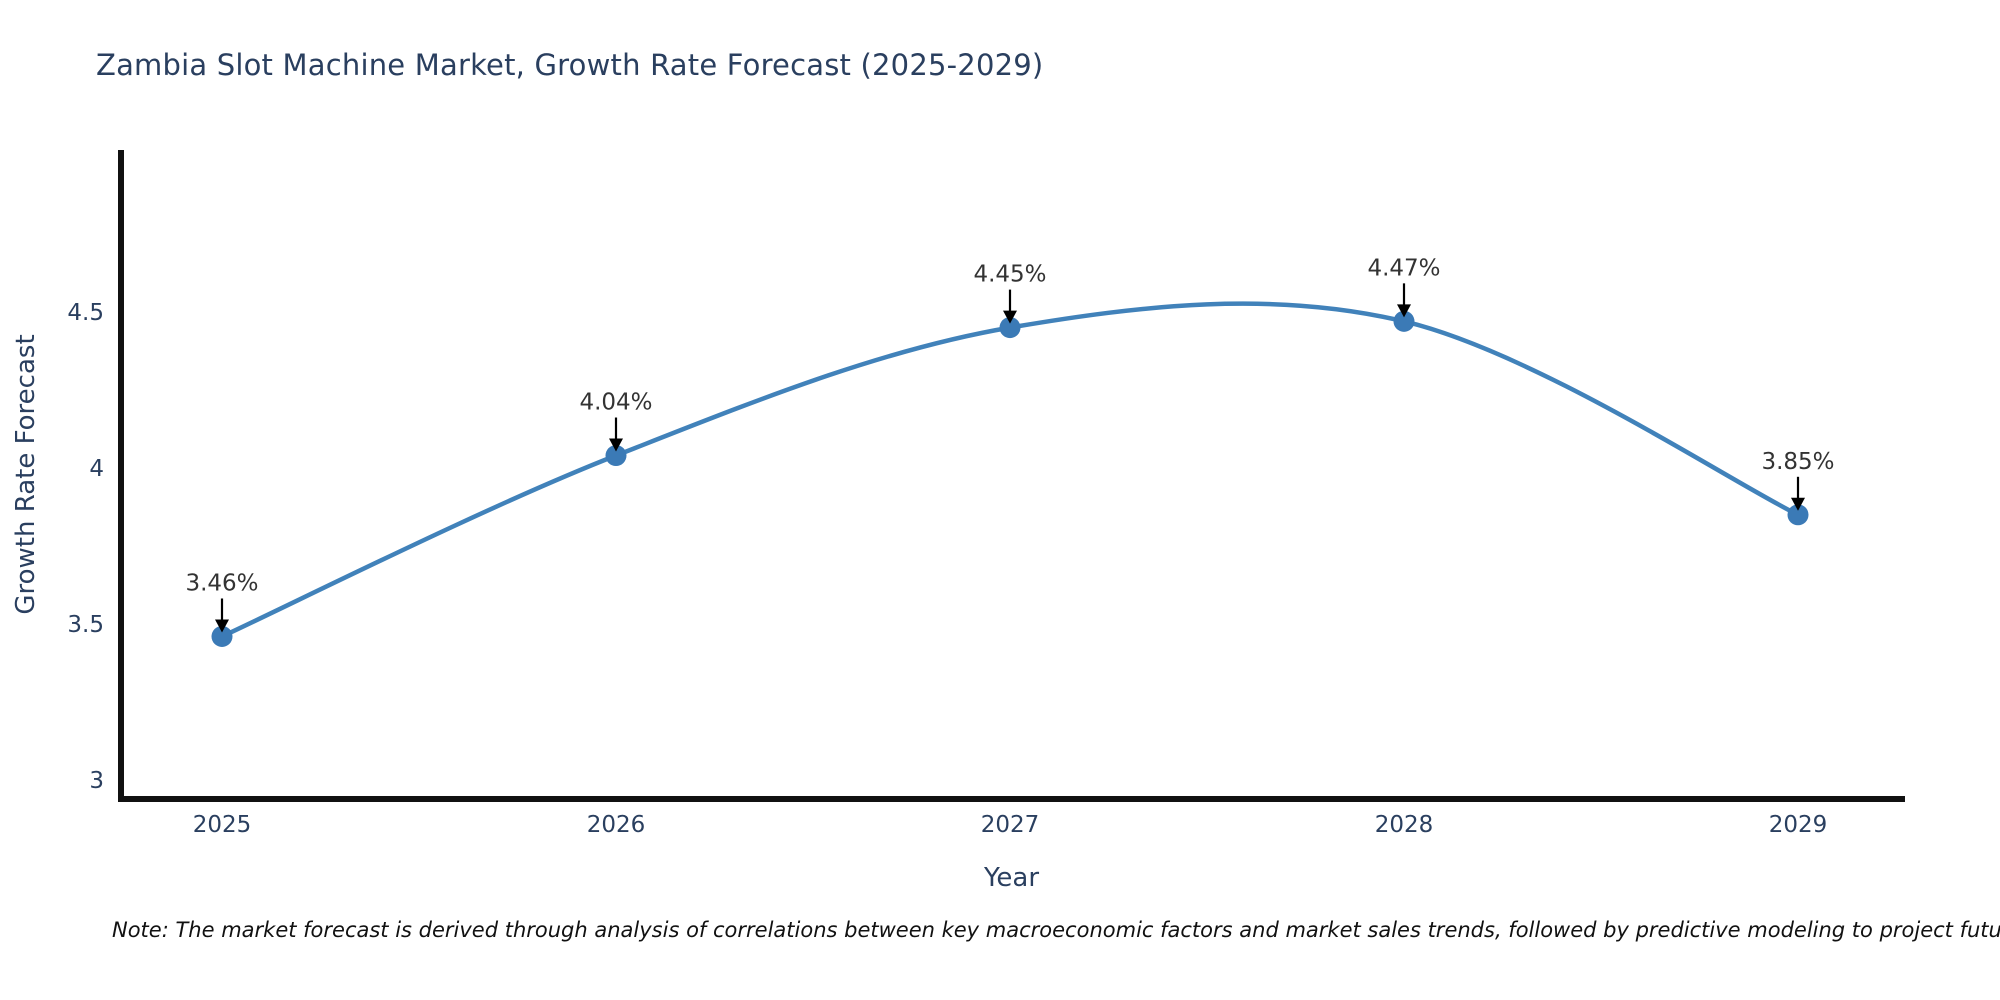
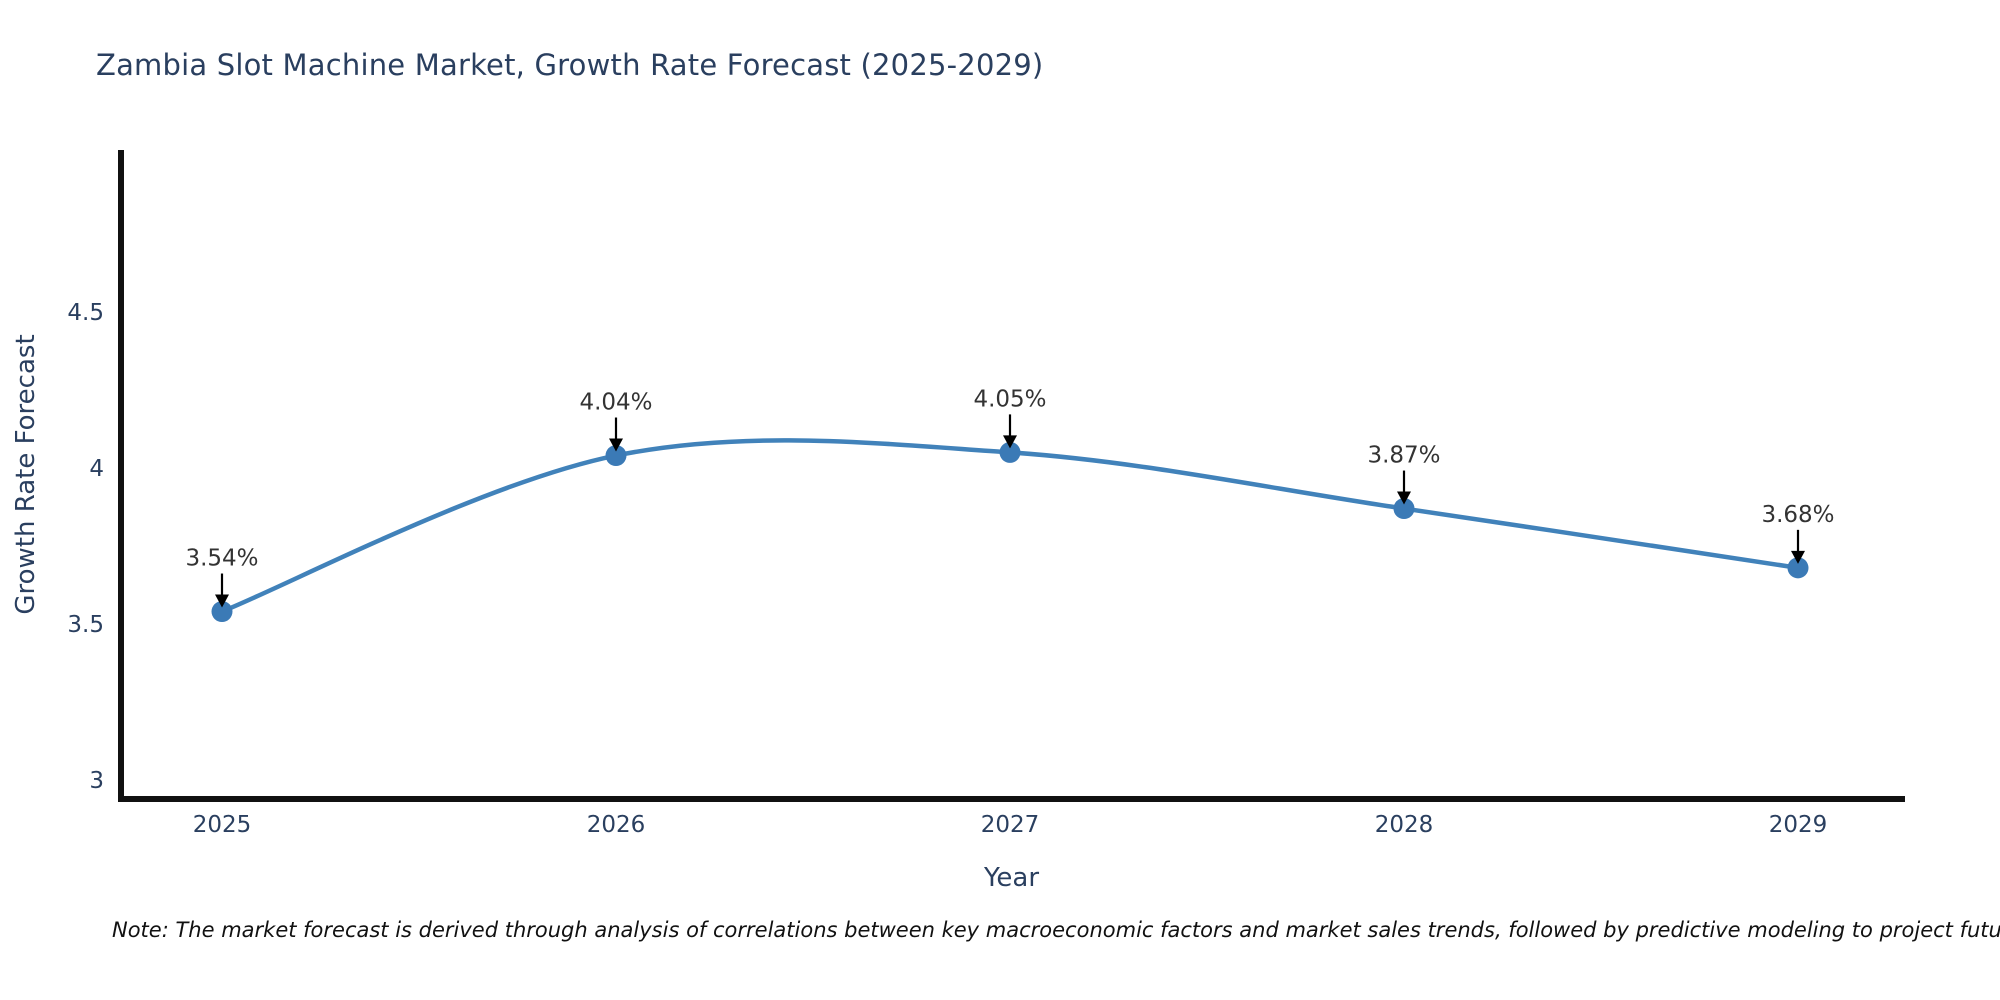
2025: 3.46% -> 3.54%
2027: 4.45% -> 4.05%
2028: 4.47% -> 3.87%
2029: 3.85% -> 3.68%
